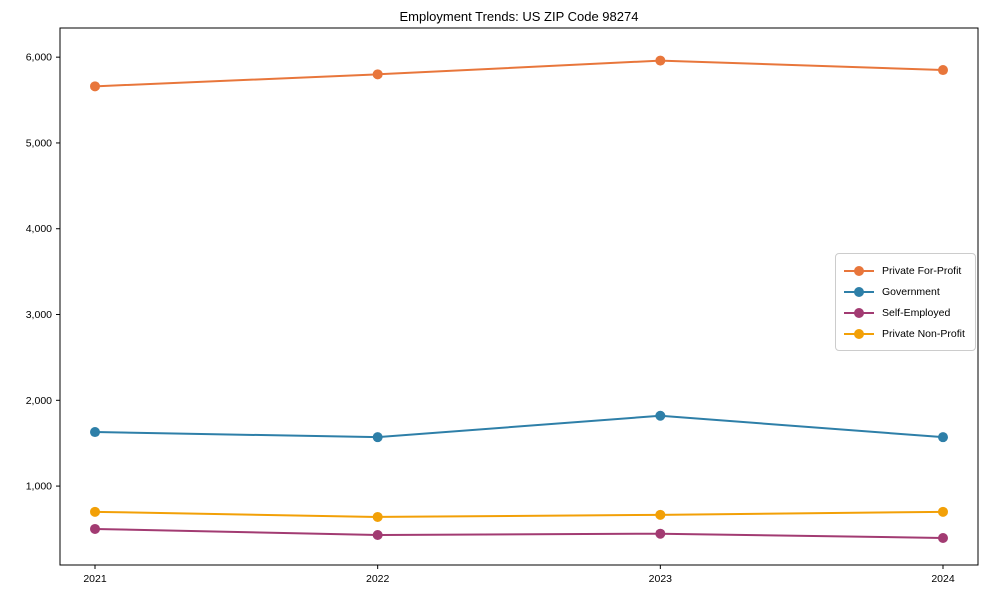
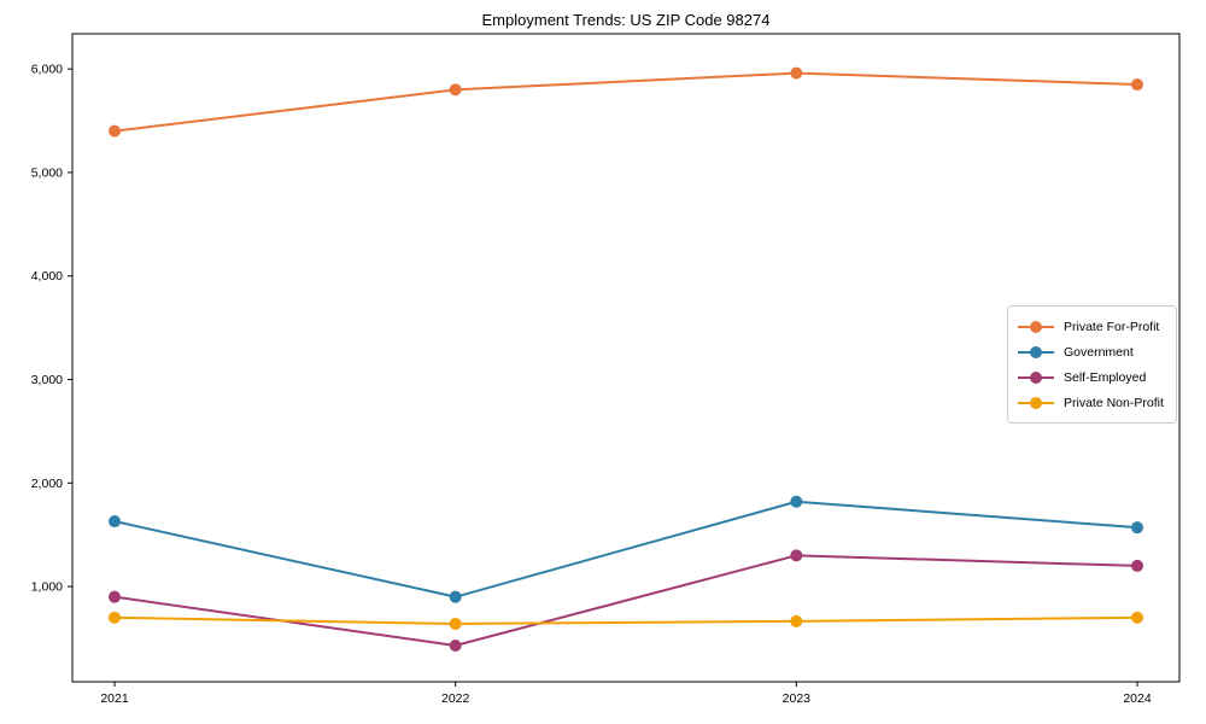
Private For-Profit/2021: 5700 -> 5400
Self-Employed/2021: 500 -> 900
Government/2022: 1600 -> 900
Self-Employed/2023: 400 -> 1300
Self-Employed/2024: 400 -> 1200
